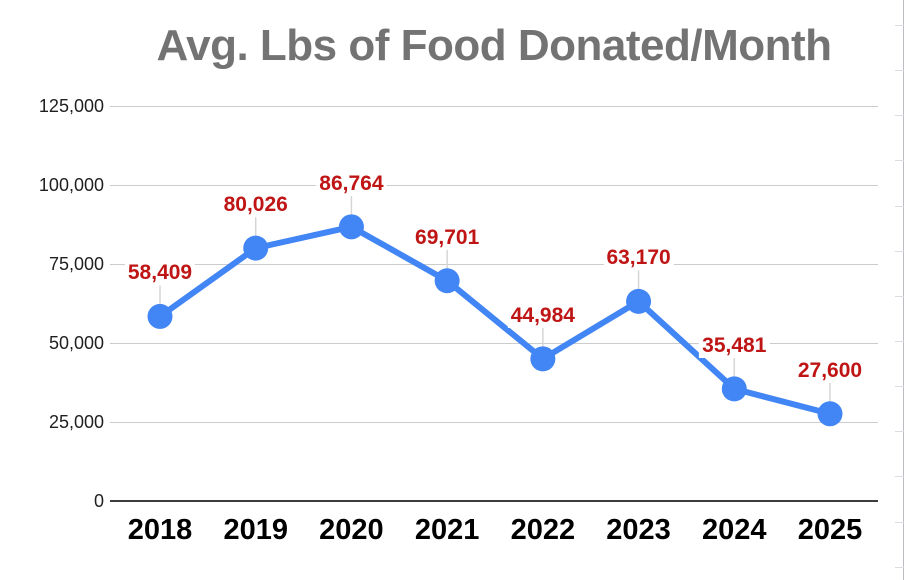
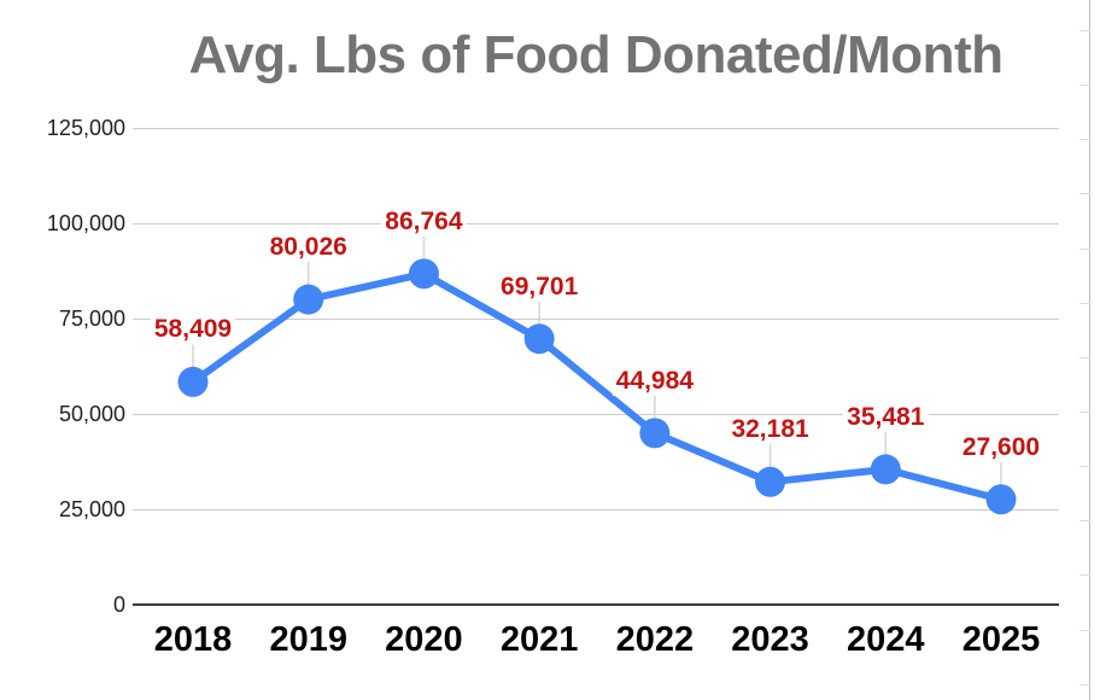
2023: 63,170 -> 32,181
